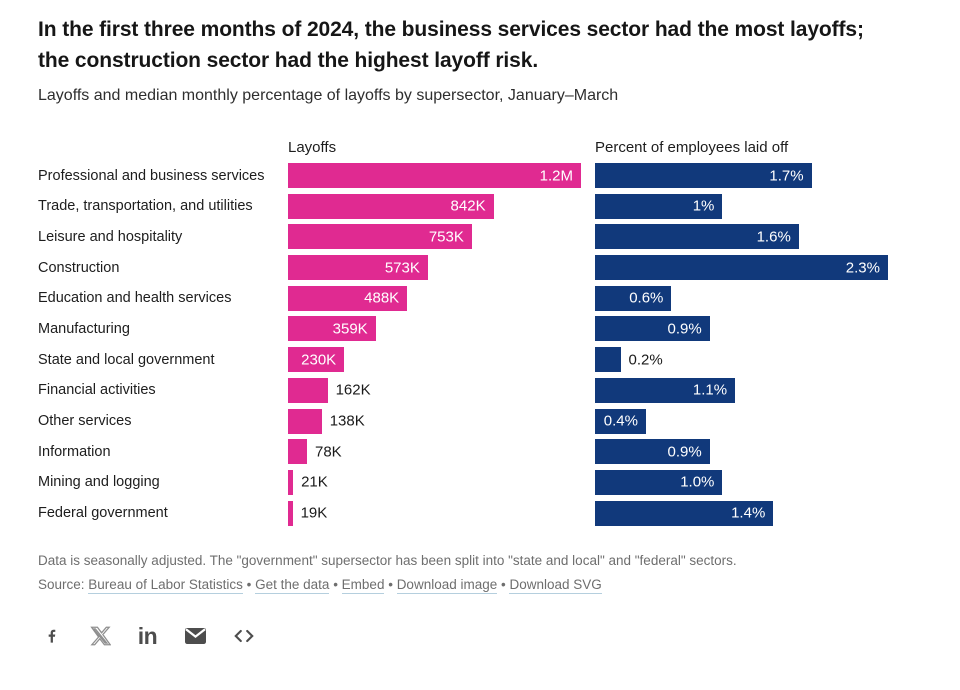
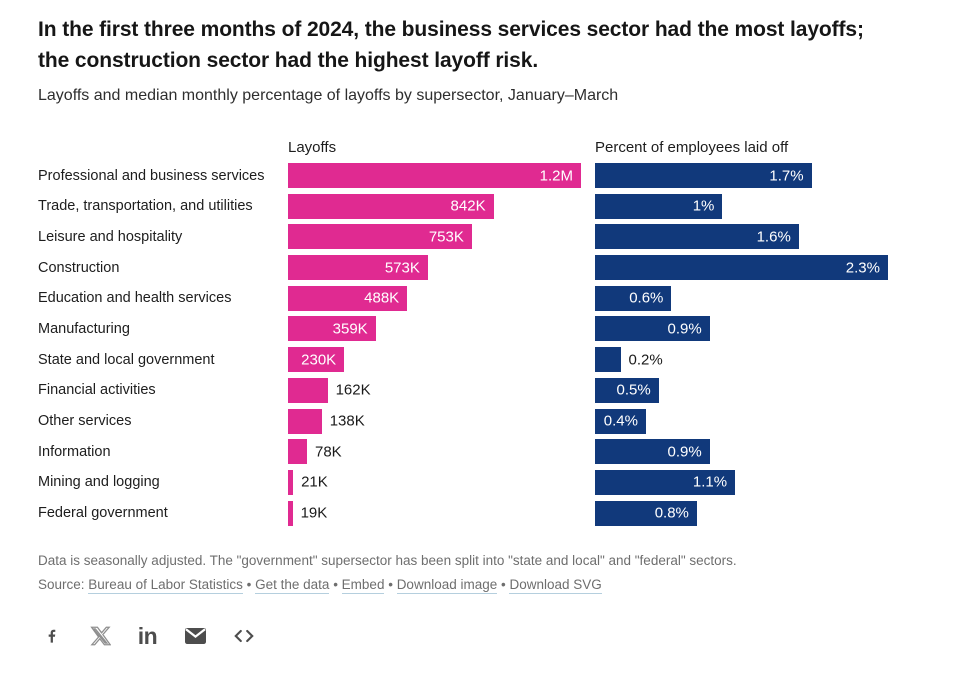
Percent of employees laid off/Financial activities: 1.1% -> 0.5%
Percent of employees laid off/Mining and logging: 1.0% -> 1.1%
Percent of employees laid off/Federal government: 1.4% -> 0.8%
